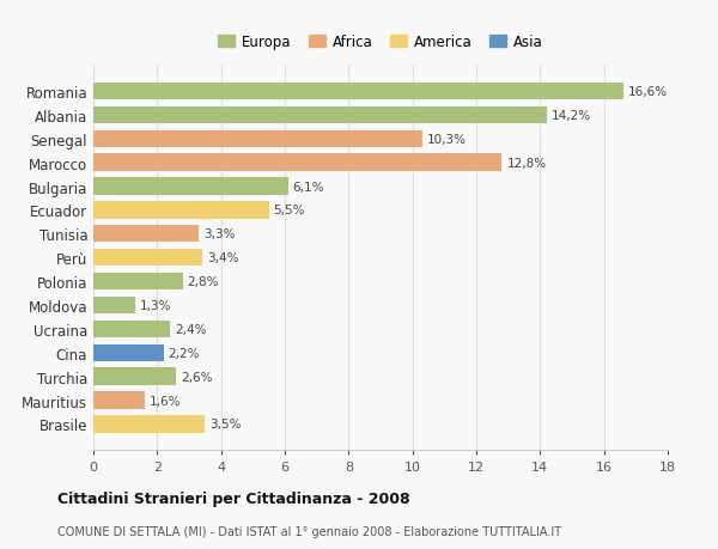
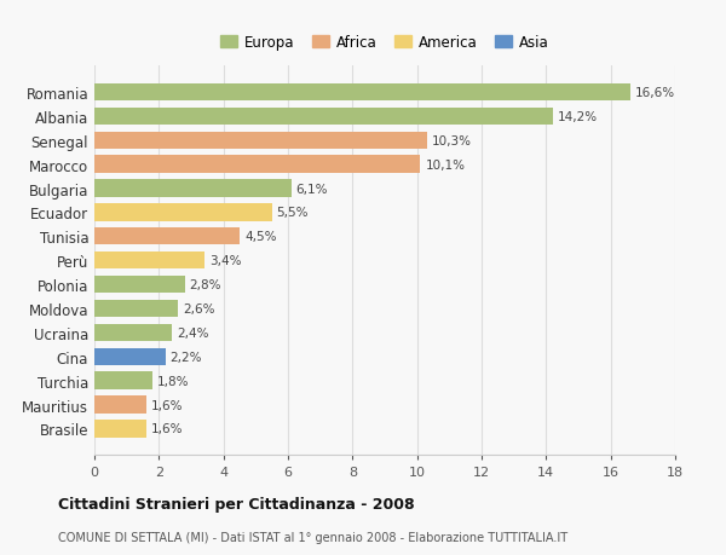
Marocco: 12,8% -> 10,1%
Tunisia: 3,3% -> 4,5%
Moldova: 1,3% -> 2,6%
Turchia: 2,6% -> 1,8%
Brasile: 3,5% -> 1,6%
